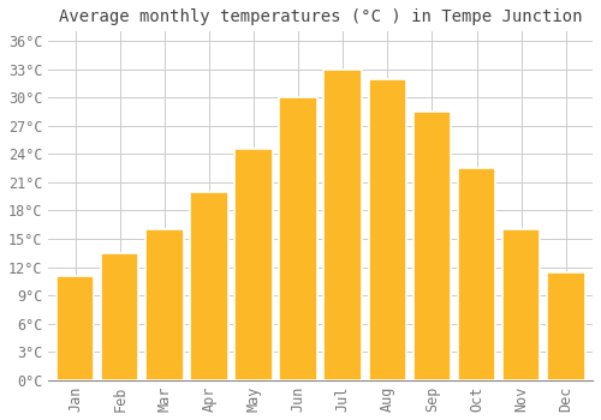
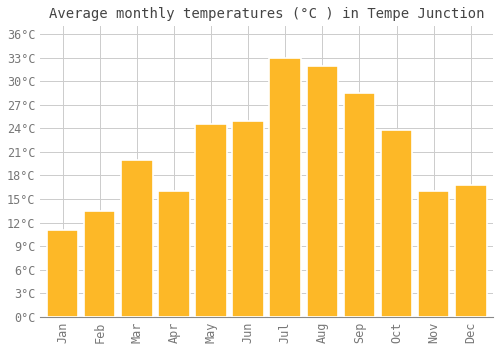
Mar: 16.0°C -> 20.0°C
Apr: 20.0°C -> 16.0°C
Jun: 30.0°C -> 25.0°C
Oct: 22.5°C -> 23.8°C
Dec: 11.5°C -> 16.8°C
